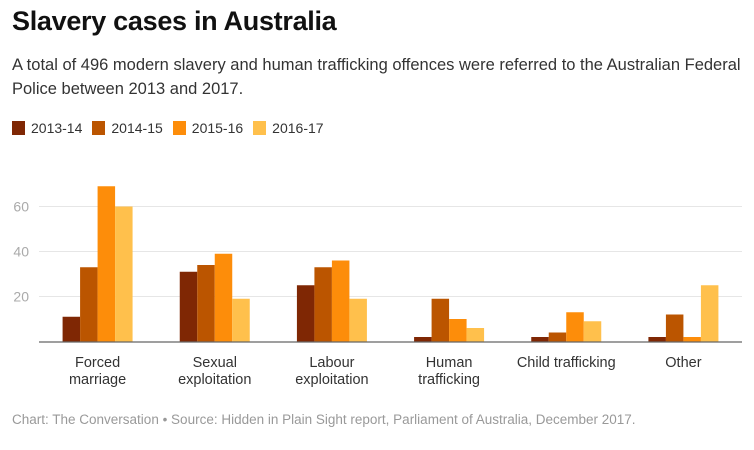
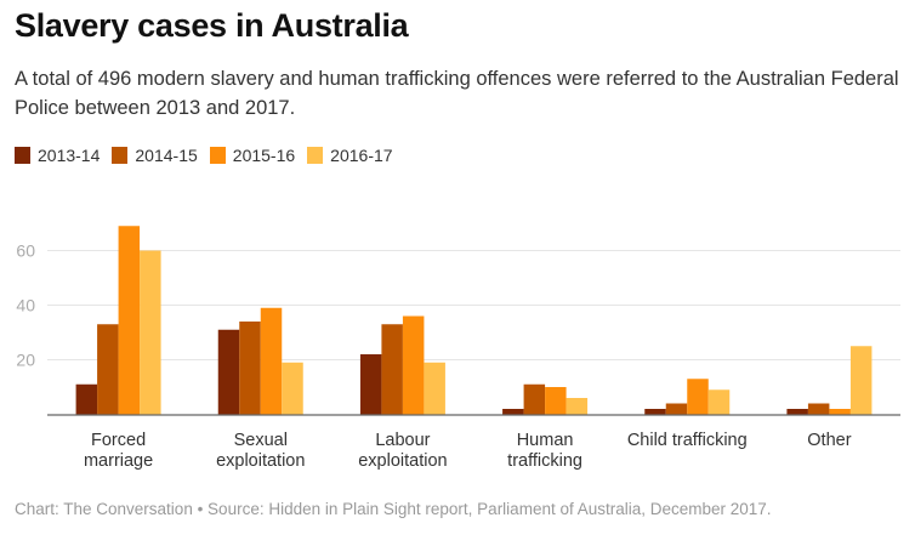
2013-14/Labour exploitation: 25 -> 22
2014-15/Human trafficking: 19 -> 11
2014-15/Other: 12 -> 4
